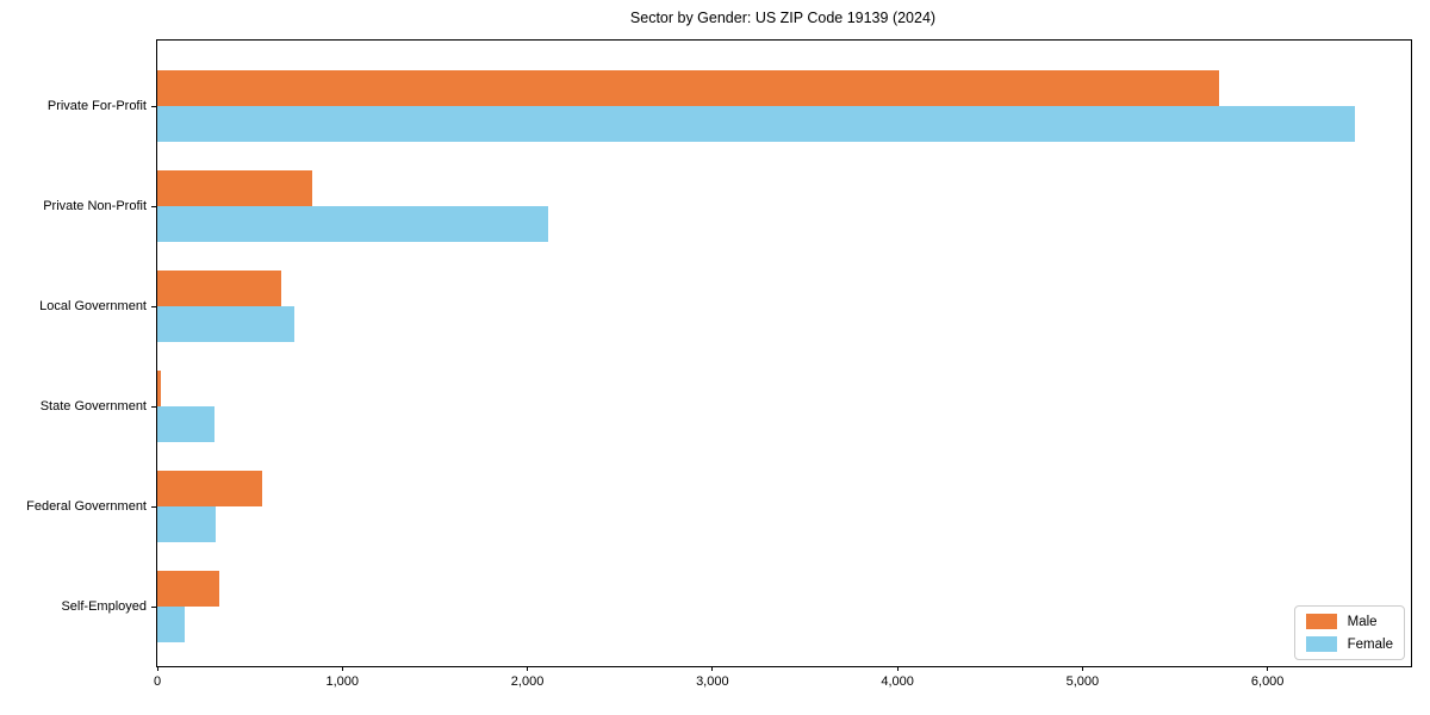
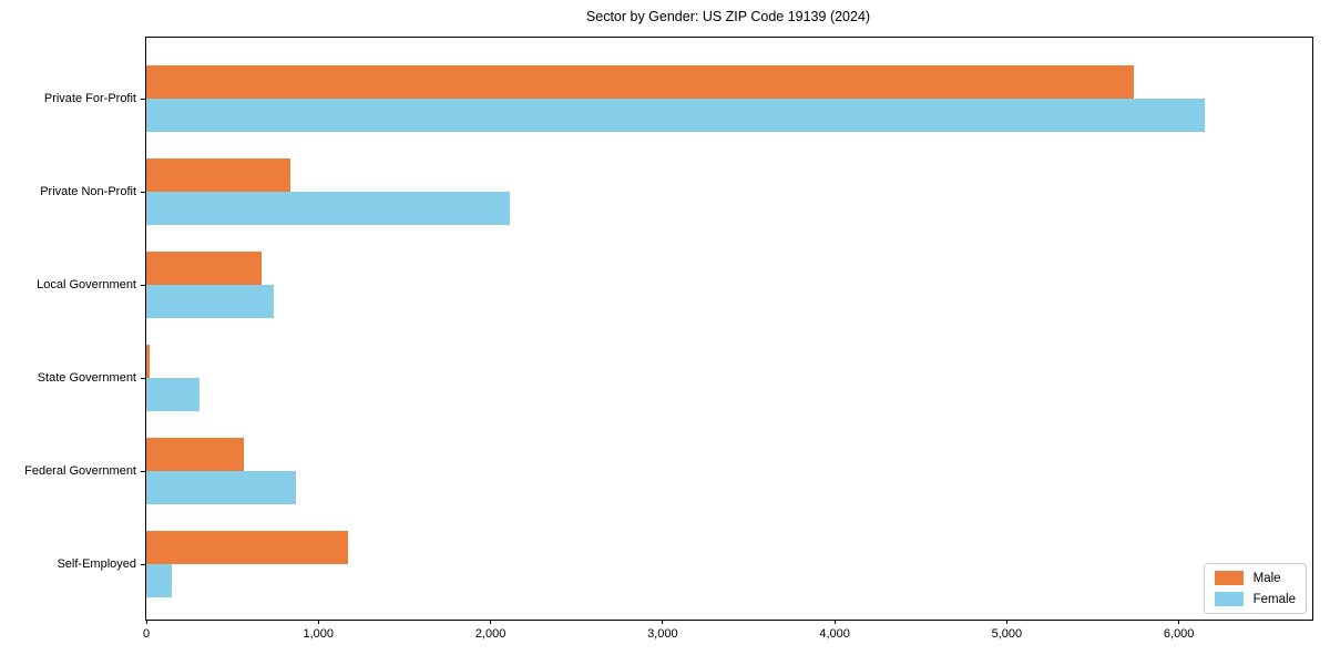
Female/Private For-Profit: 6470 -> 6150
Female/Federal Government: 320 -> 870
Male/Self-Employed: 340 -> 1170
